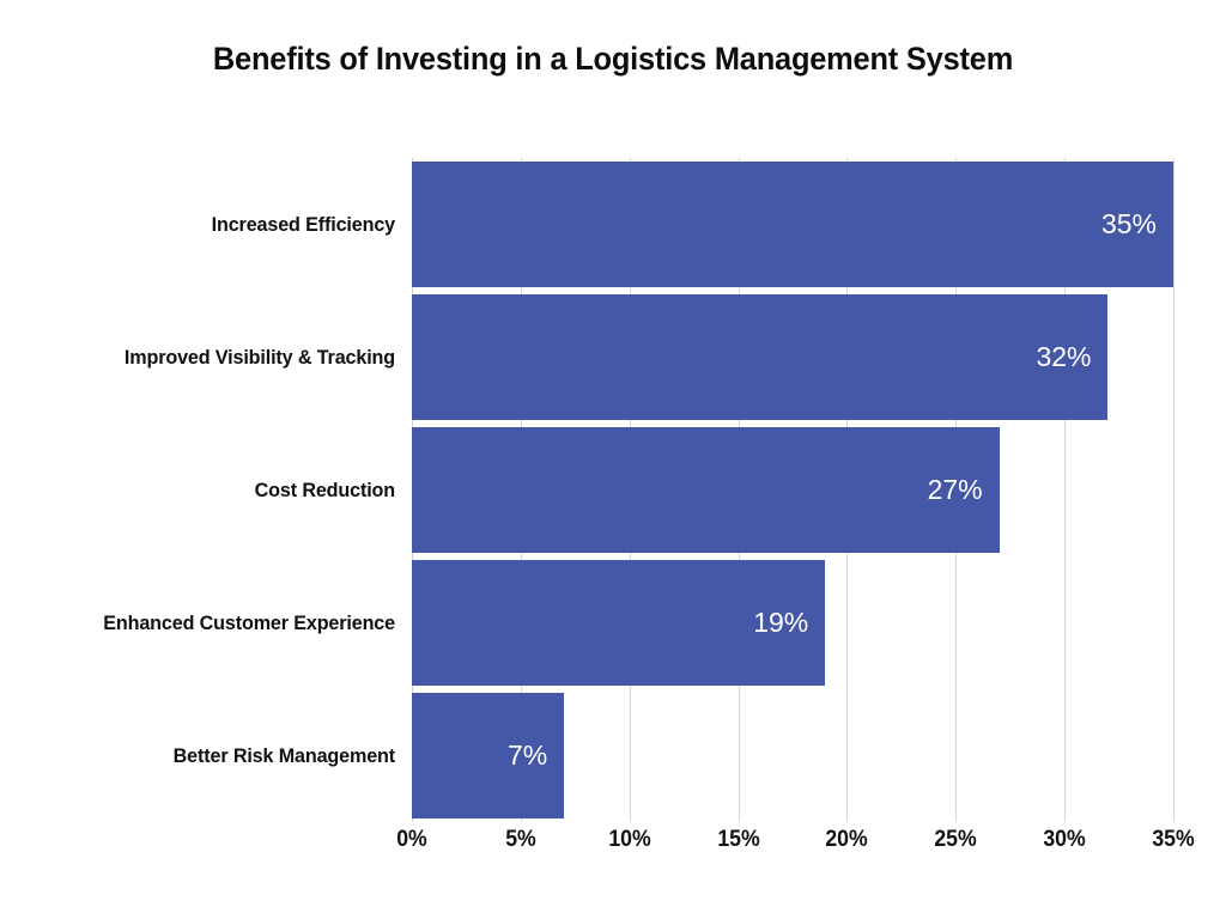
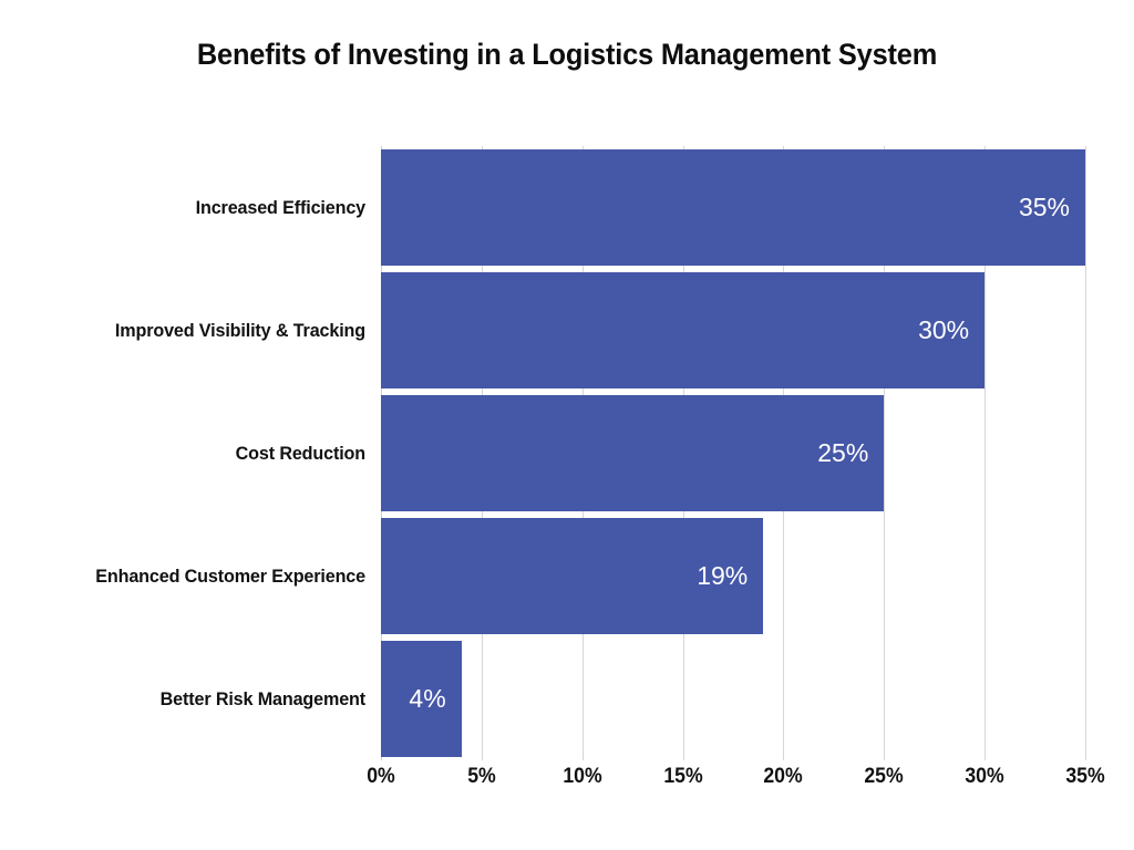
Improved Visibility & Tracking: 32% -> 30%
Cost Reduction: 27% -> 25%
Better Risk Management: 7% -> 4%
